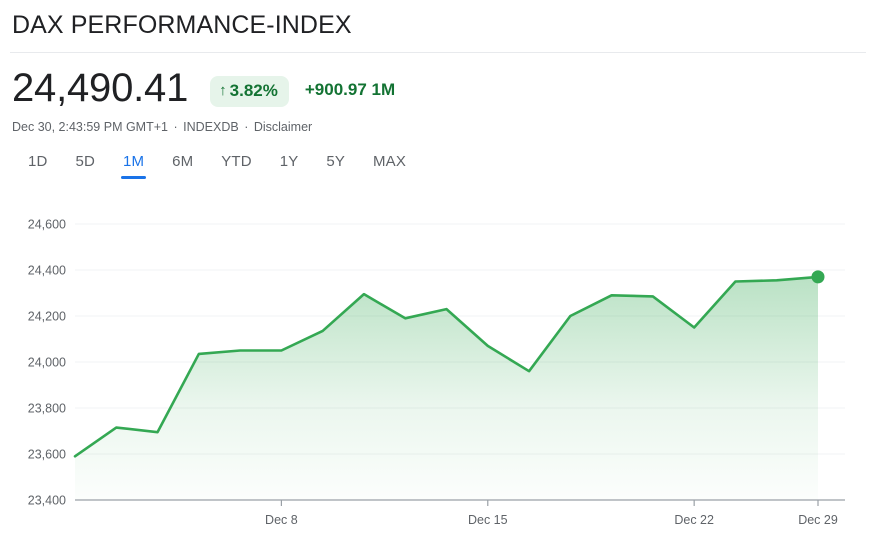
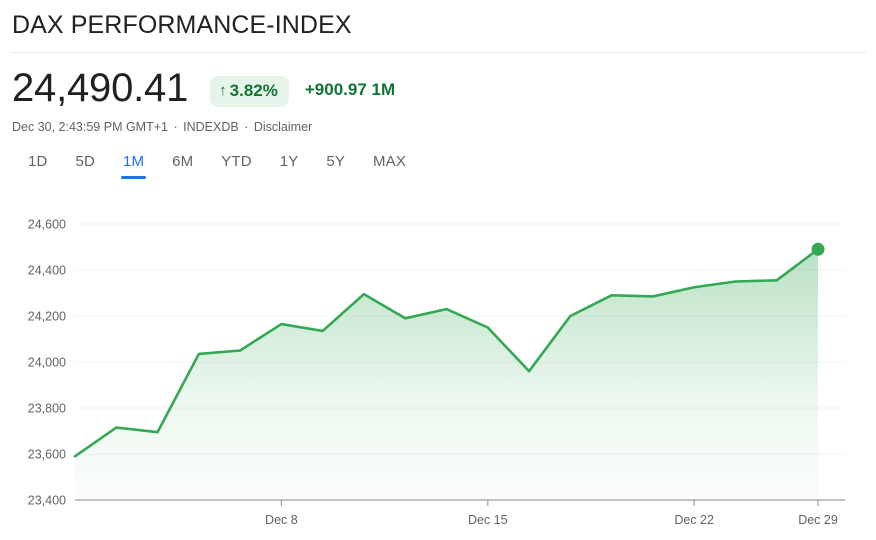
Dec 8: 24050 -> 24160
Dec 15: 24070 -> 24150
Dec 22: 24150 -> 24320
Dec 29: 24370 -> 24490
